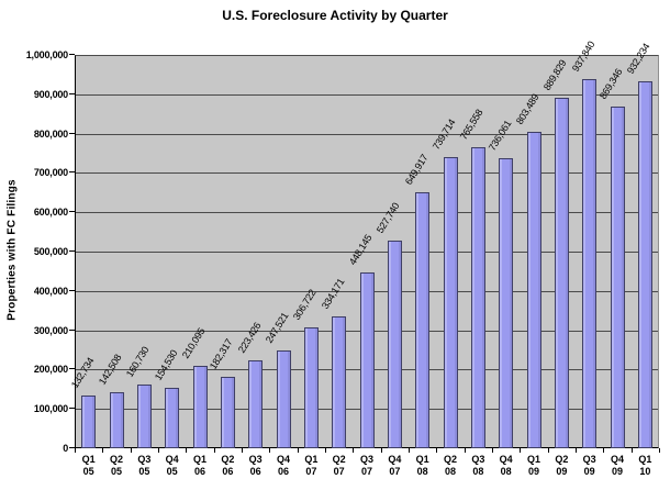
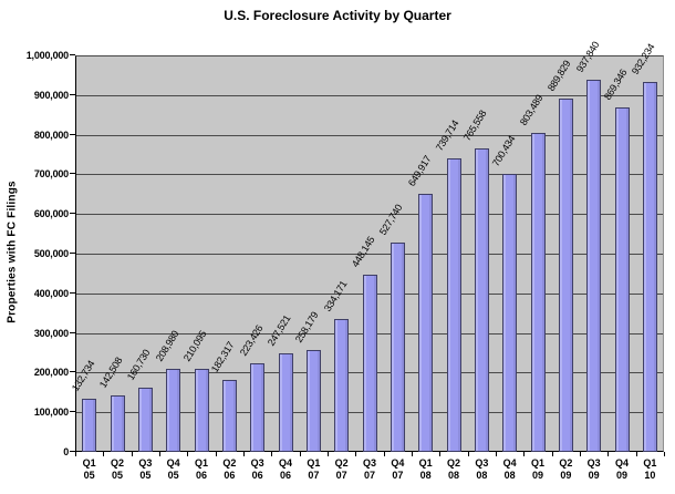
Q4 05: 154,530 -> 208,980
Q1 07: 306,722 -> 258,179
Q4 08: 736,061 -> 700,434
